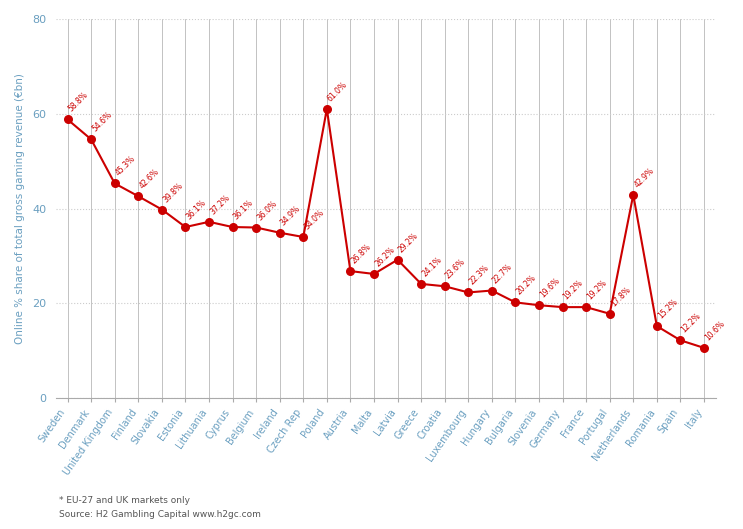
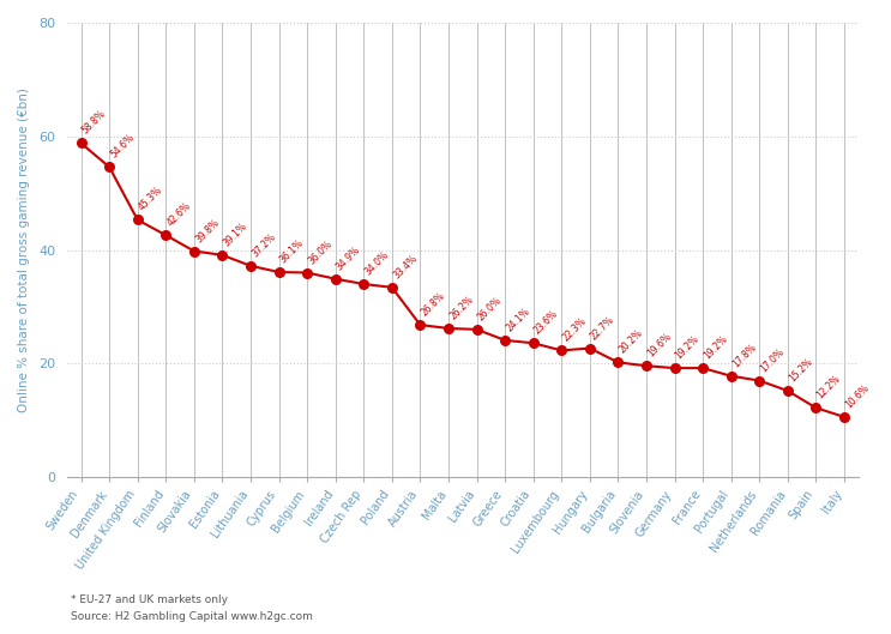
Estonia: 36.1% -> 39.1%
Poland: 61.0% -> 33.4%
Latvia: 29.2% -> 26.0%
Netherlands: 42.9% -> 17.0%
